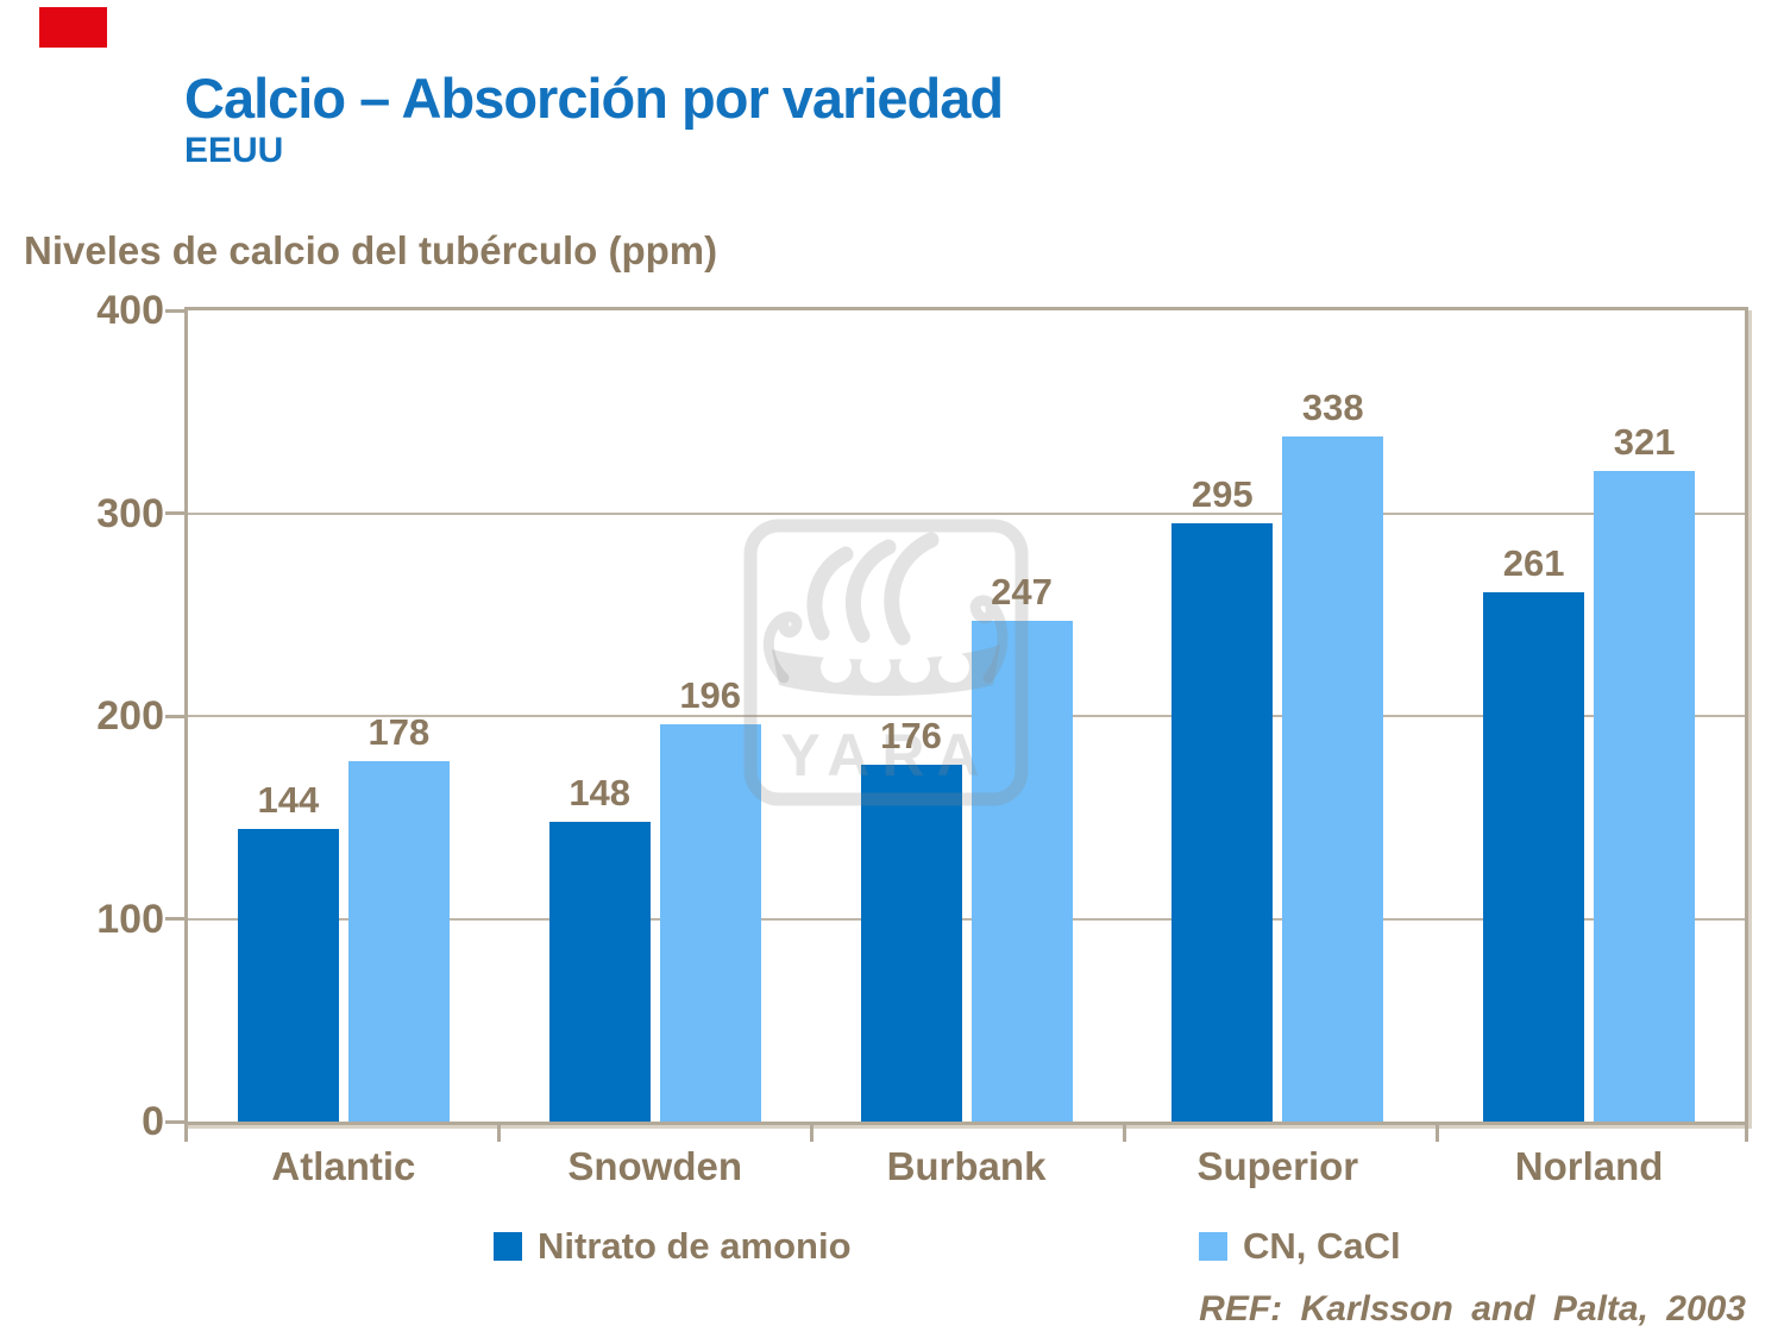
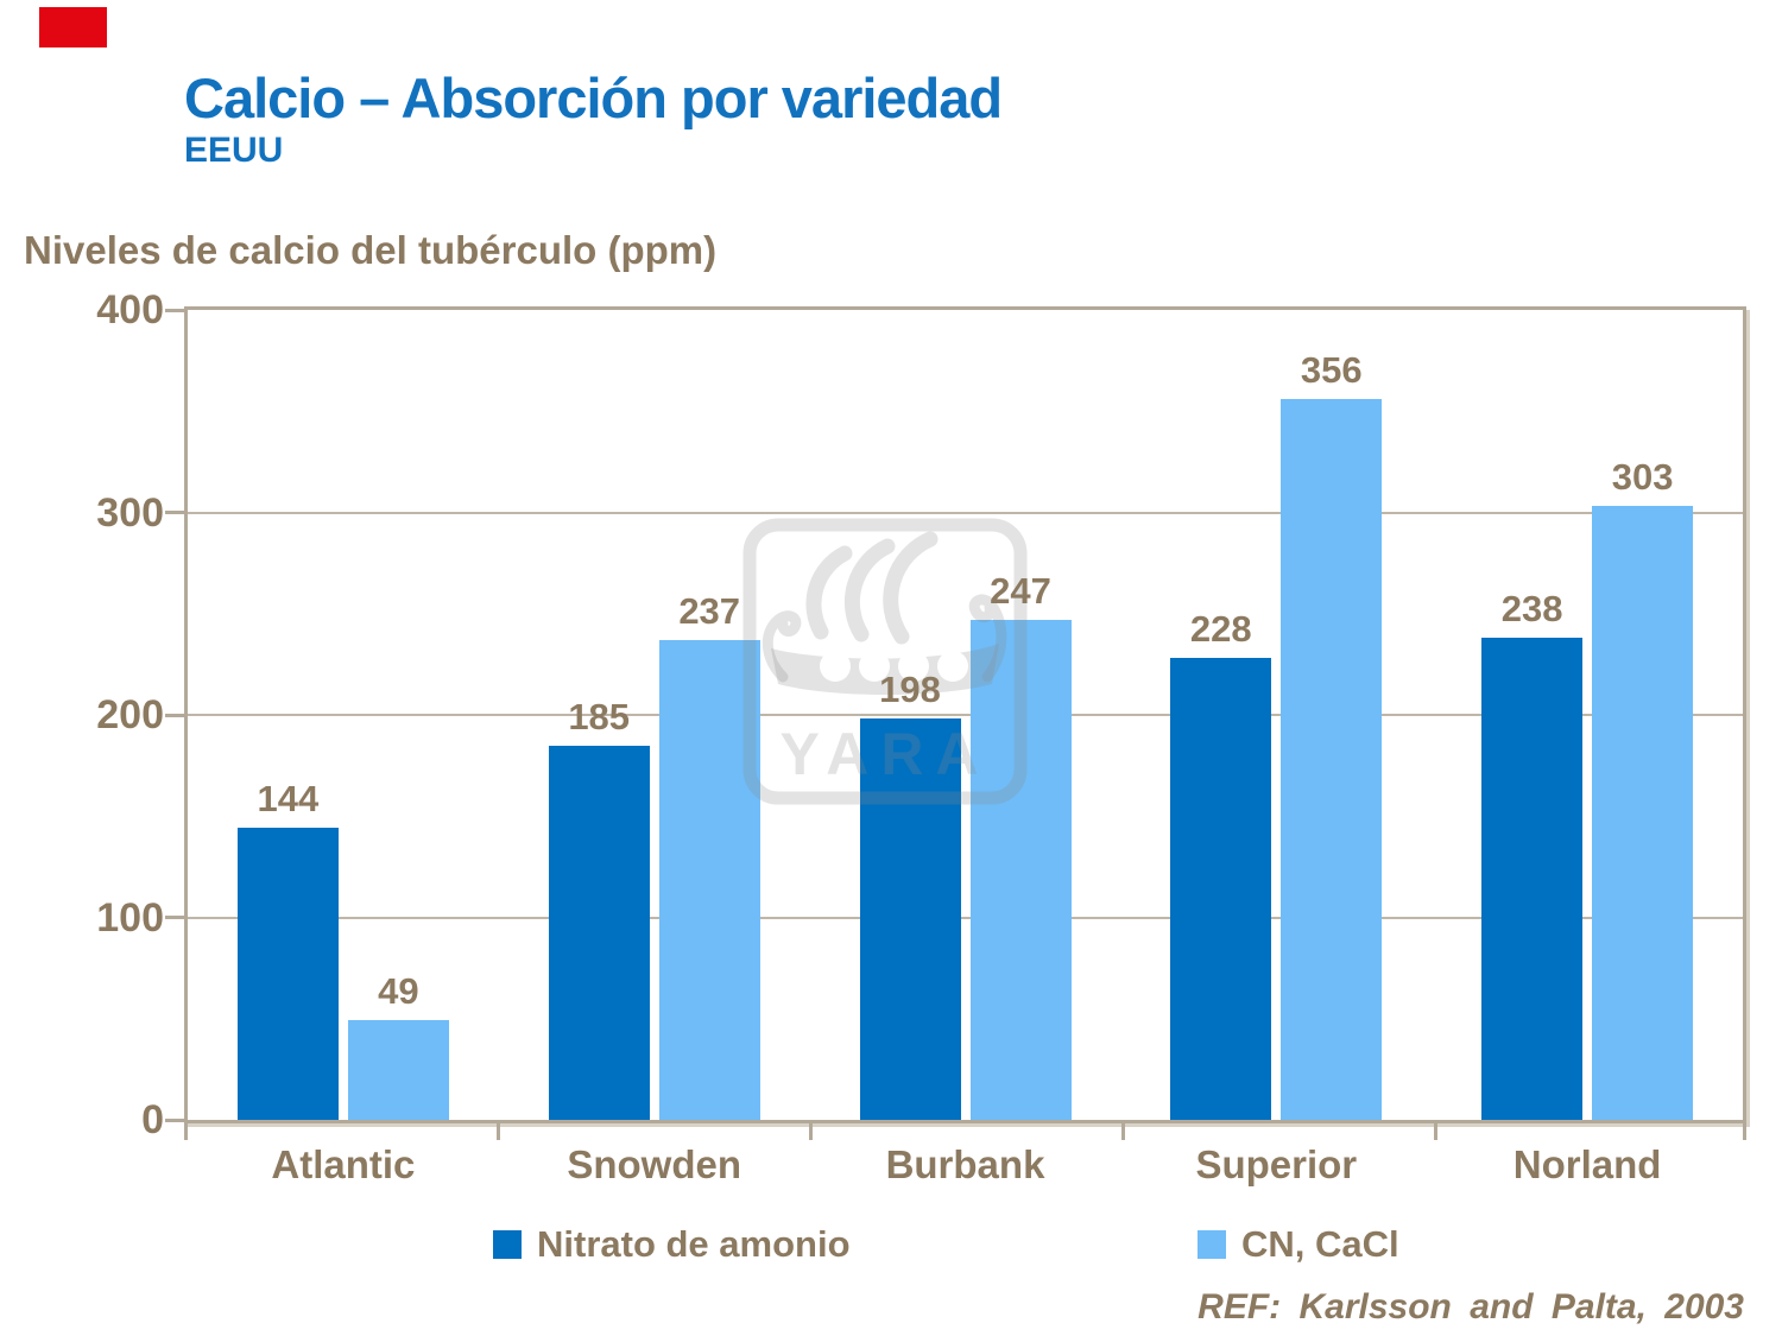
CN, CaCl/Atlantic: 178 -> 49
Nitrato de amonio/Snowden: 148 -> 185
CN, CaCl/Snowden: 196 -> 237
Nitrato de amonio/Burbank: 176 -> 198
Nitrato de amonio/Superior: 295 -> 228
CN, CaCl/Superior: 338 -> 356
Nitrato de amonio/Norland: 261 -> 238
CN, CaCl/Norland: 321 -> 303
